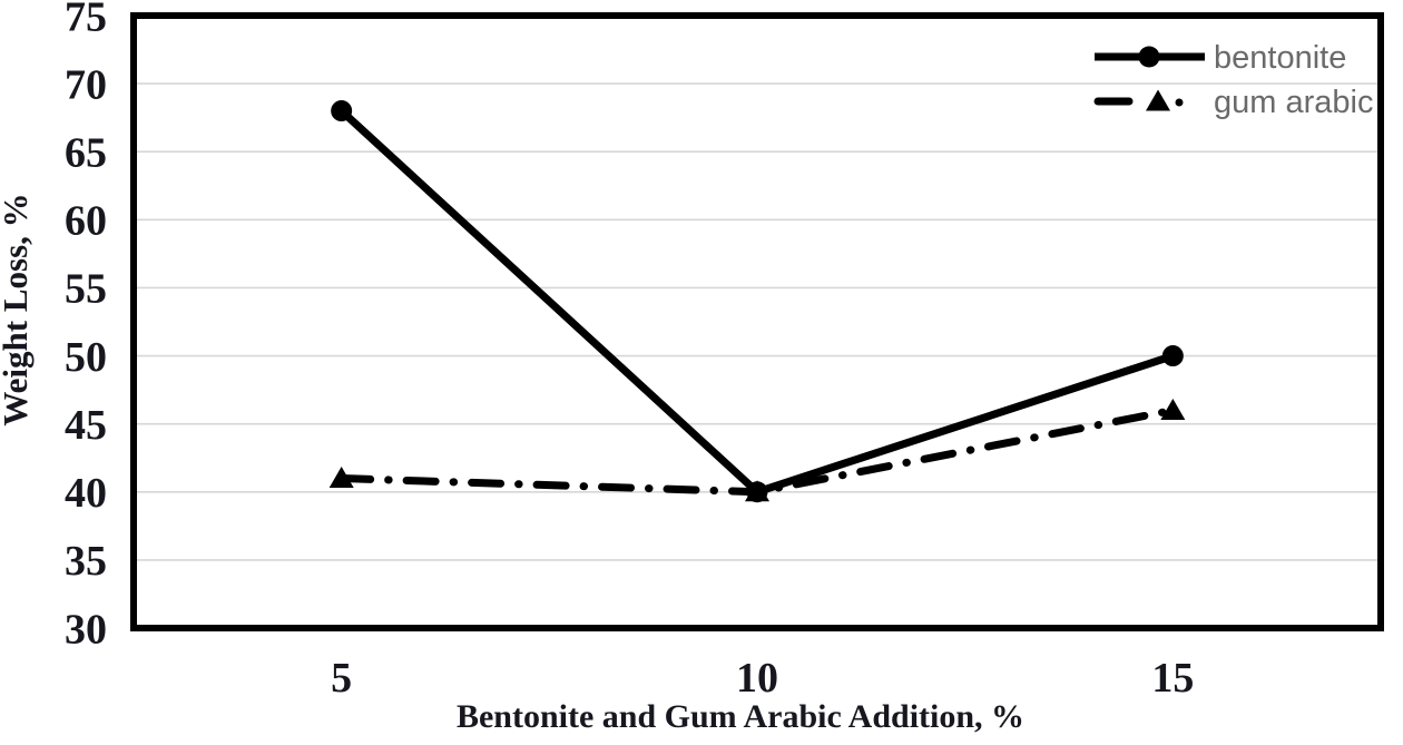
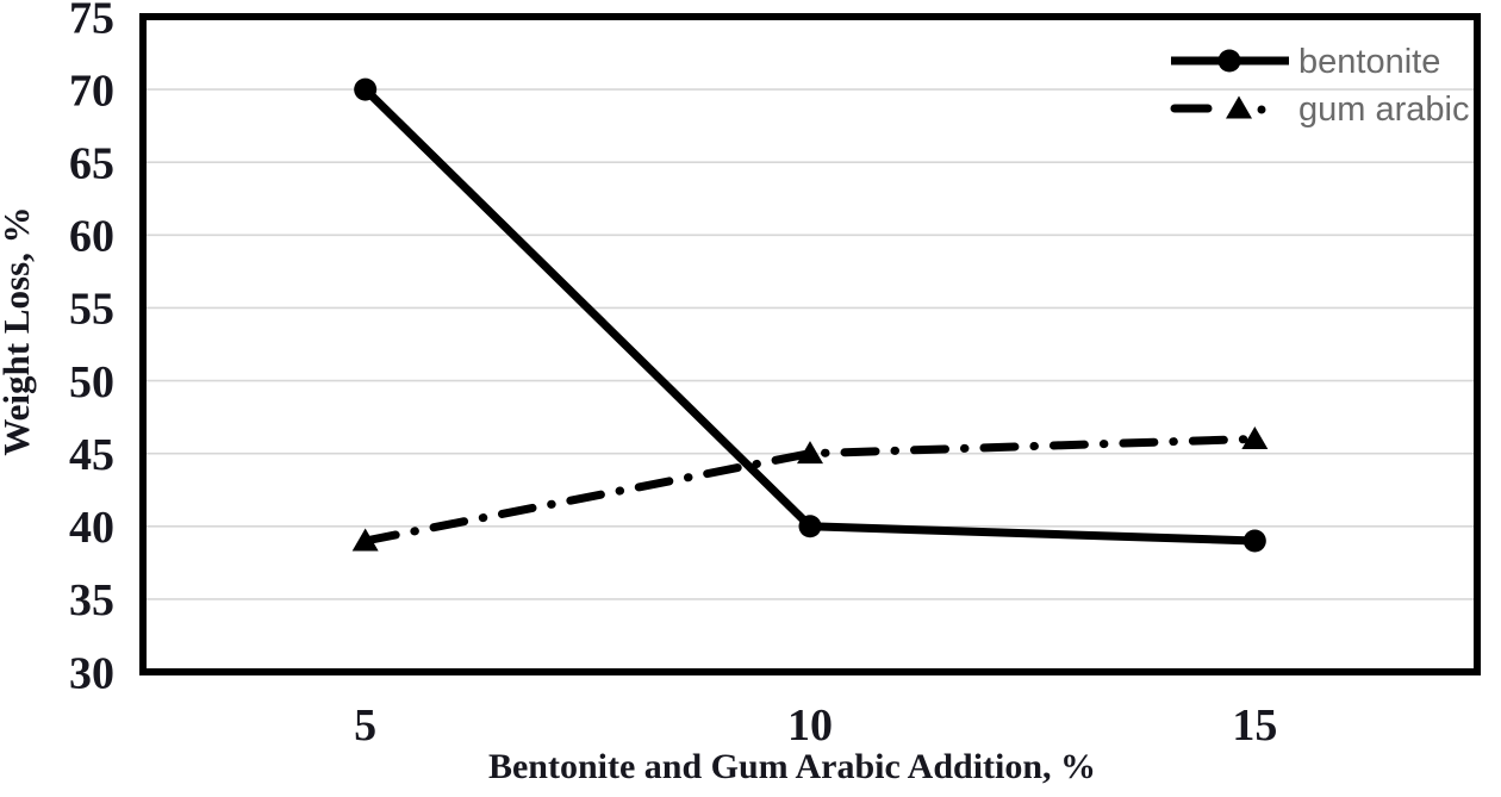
bentonite/5: 68 -> 70
gum arabic/5: 41 -> 39
gum arabic/10: 40 -> 45
bentonite/15: 50 -> 39
